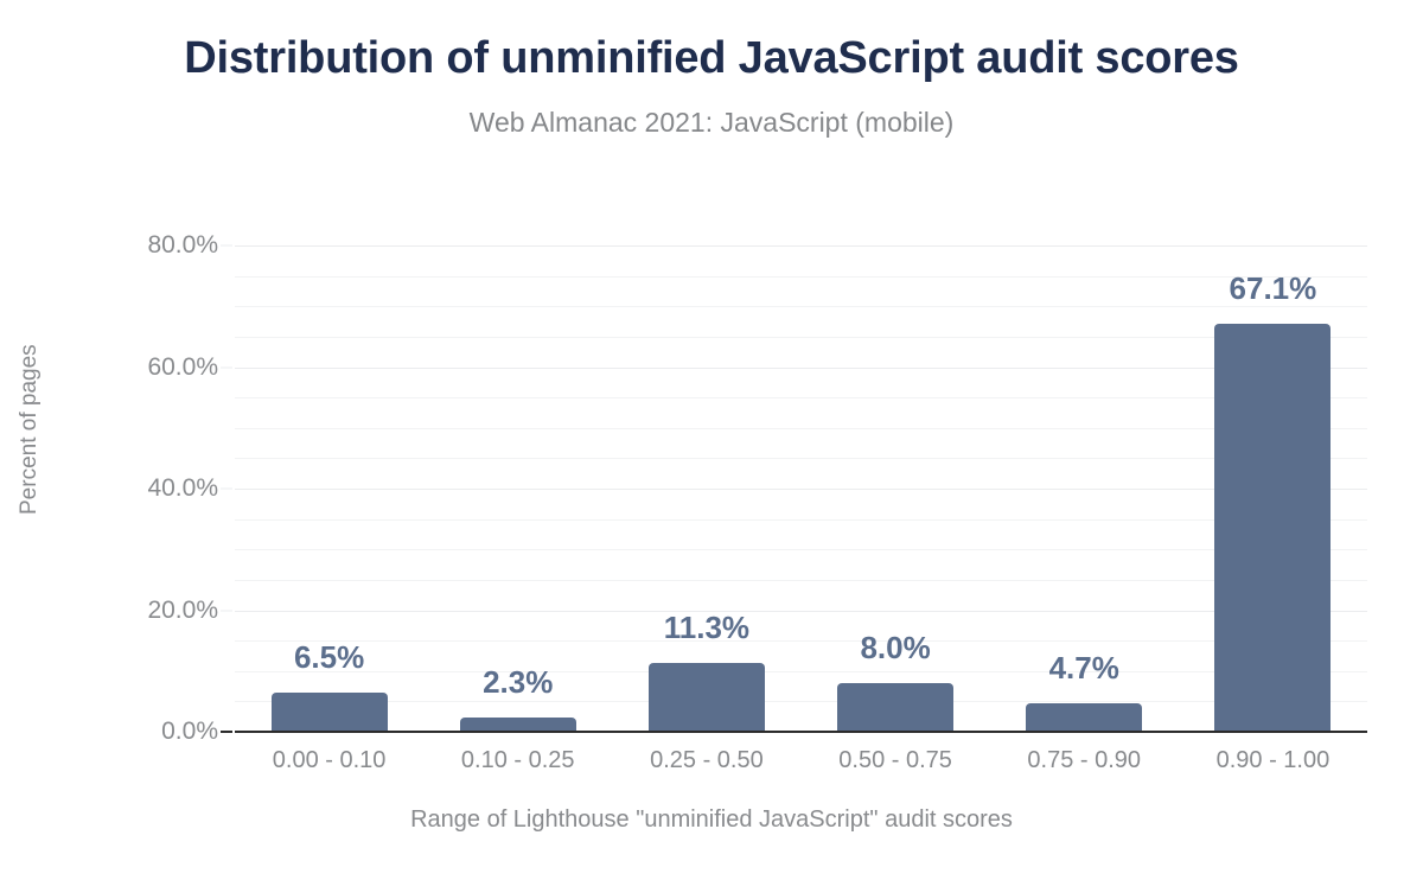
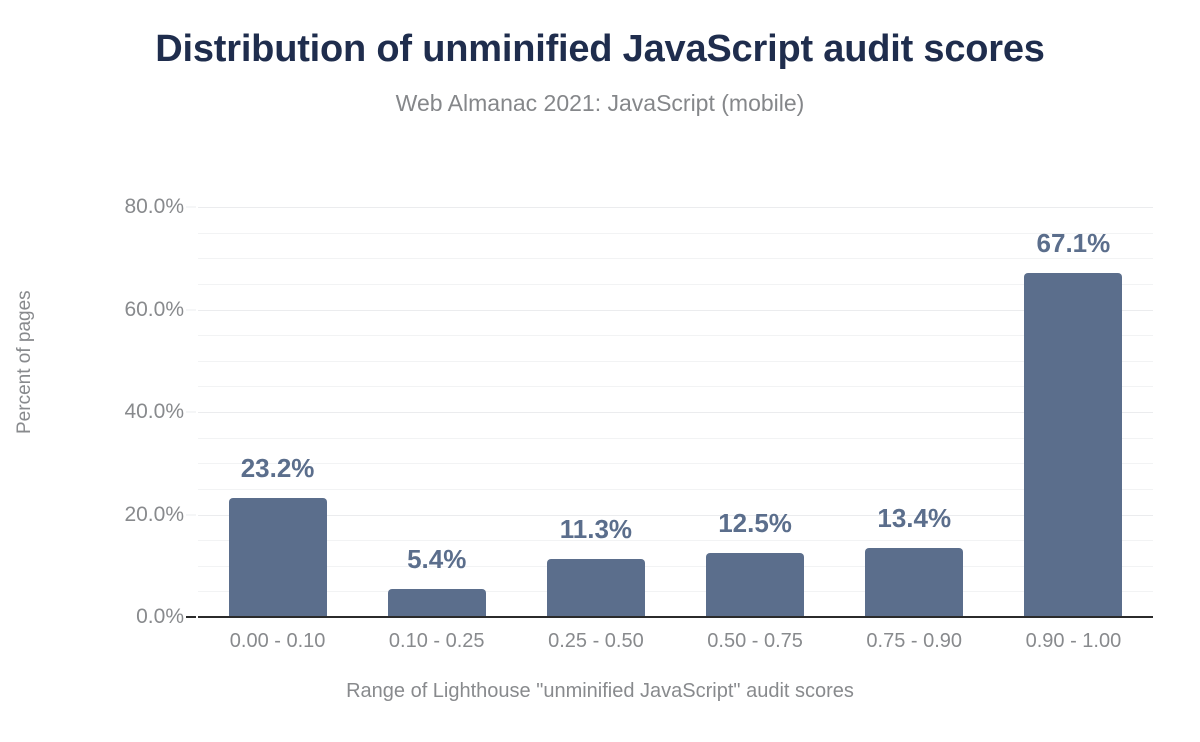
0.00 - 0.10: 6.5% -> 23.2%
0.10 - 0.25: 2.3% -> 5.4%
0.50 - 0.75: 8.0% -> 12.5%
0.75 - 0.90: 4.7% -> 13.4%
